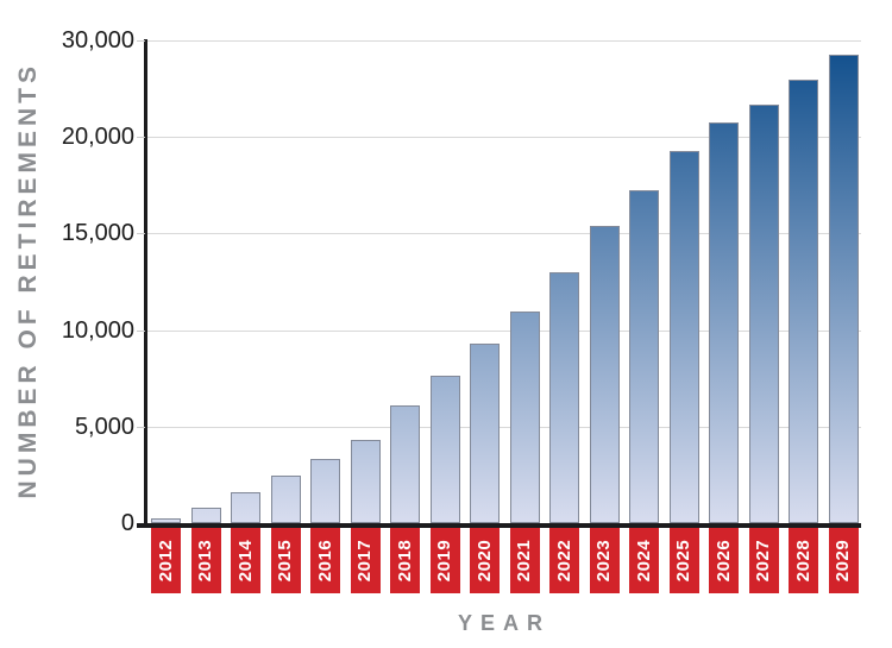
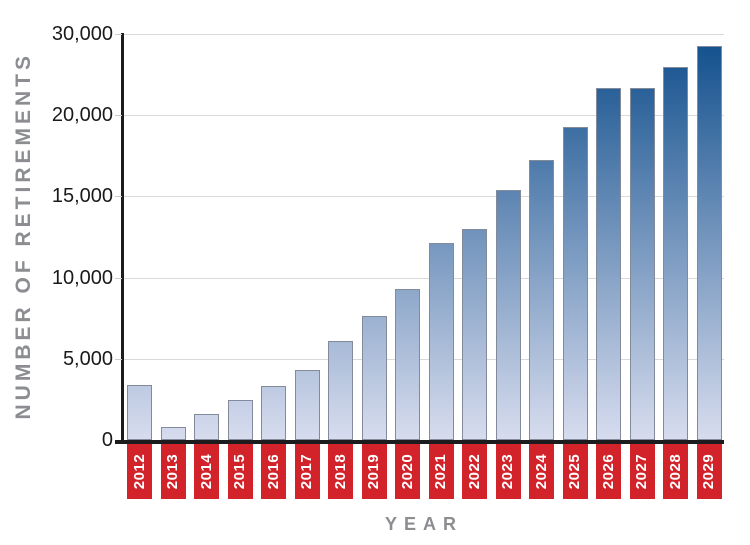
2012: 200 -> 3400
2021: 11000 -> 12100
2026: 21500 -> 23300
